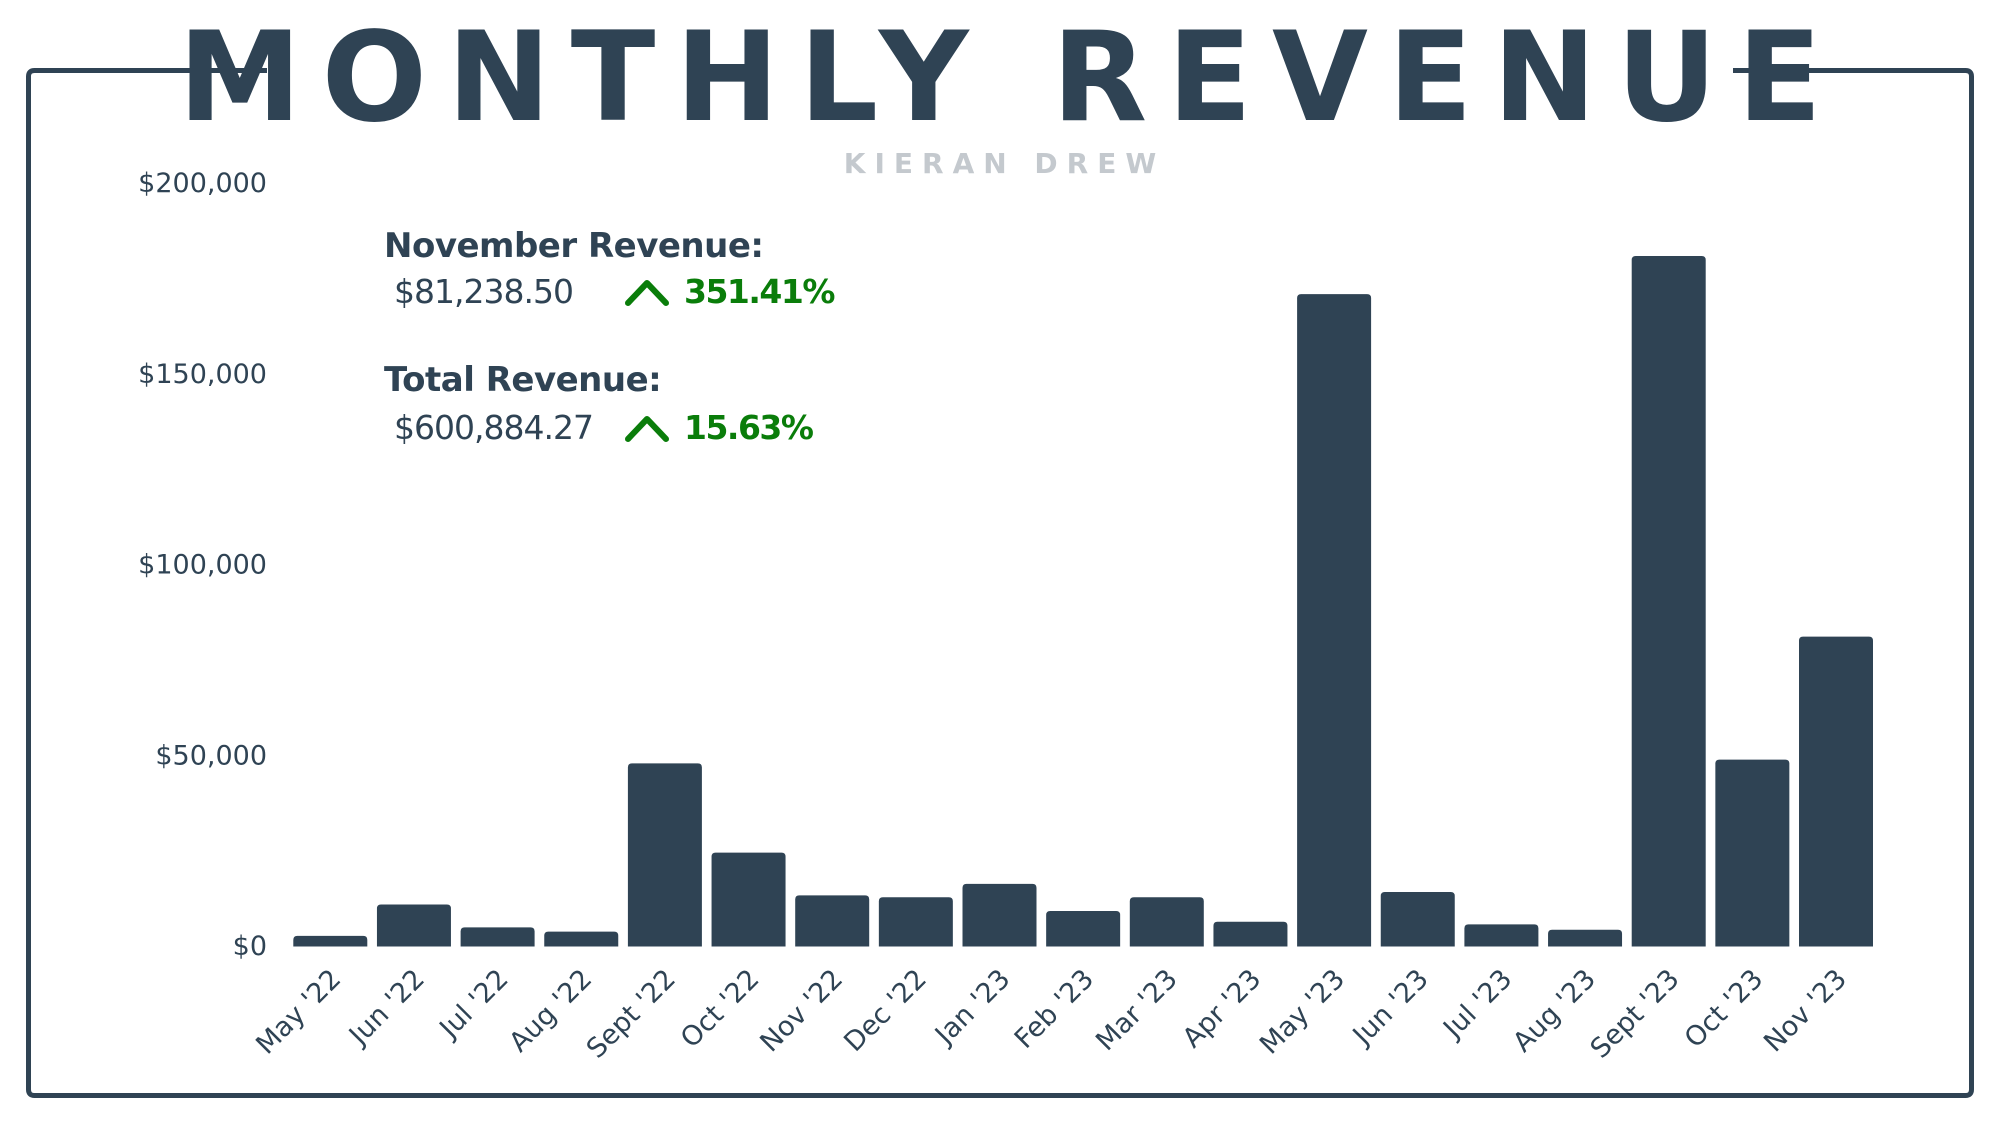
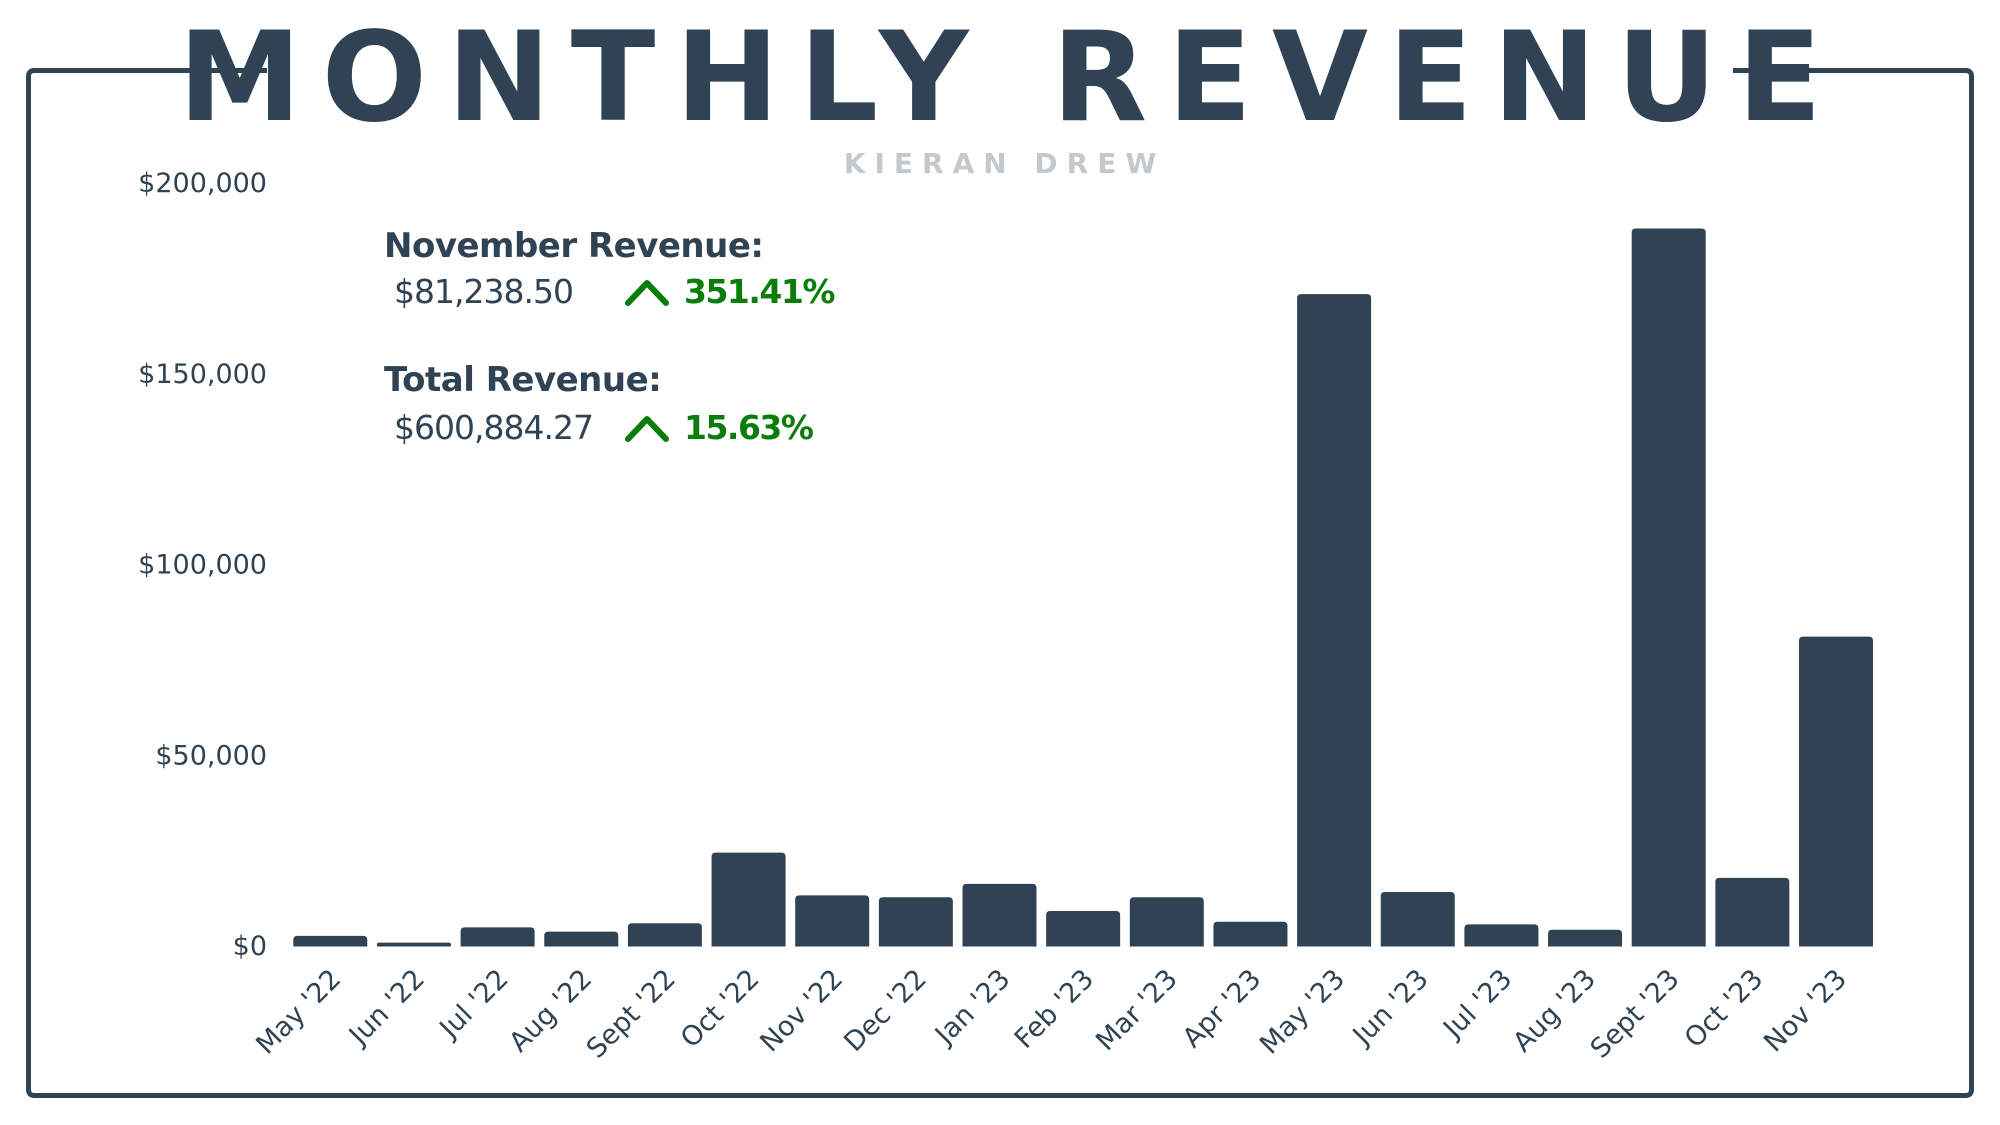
Jun '22: $11000 -> $1000
Sept '22: $48000 -> $6000
Sept '23: $181000 -> $188000
Oct '23: $49000 -> $18000
